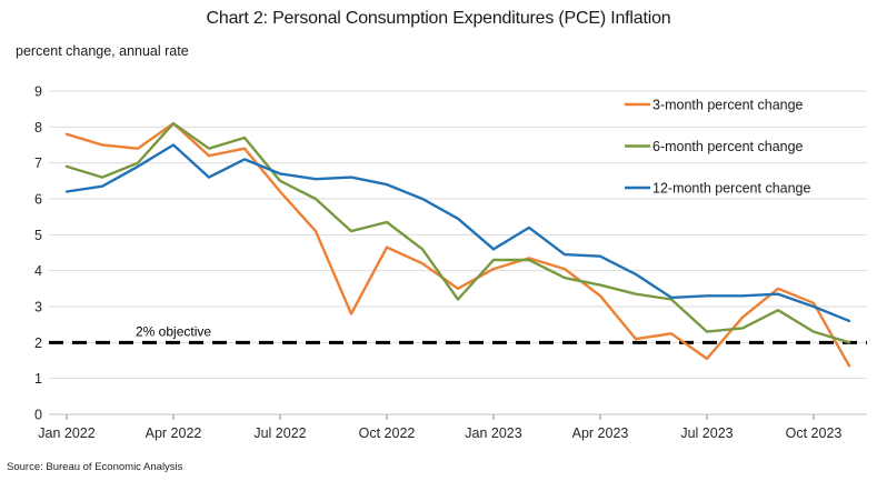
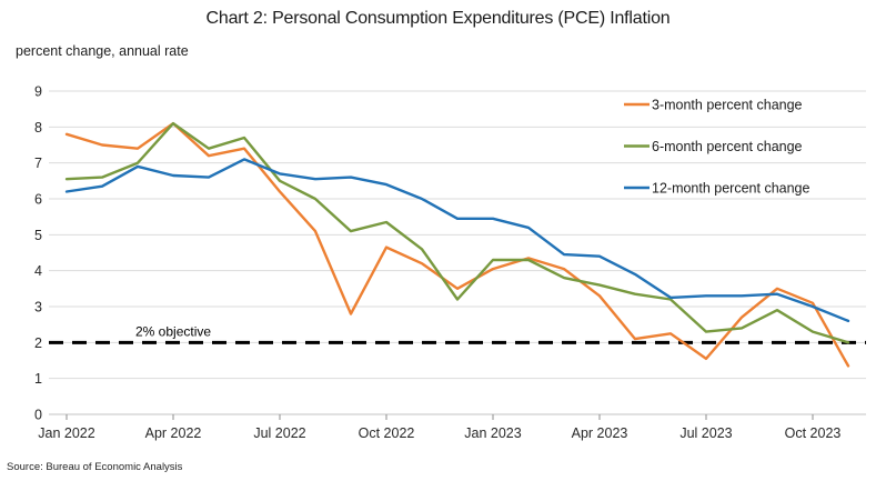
6-month percent change/Jan 2022: 6.9 -> 6.5
12-month percent change/Apr 2022: 7.5 -> 6.7
12-month percent change/Jan 2023: 4.6 -> 5.5
